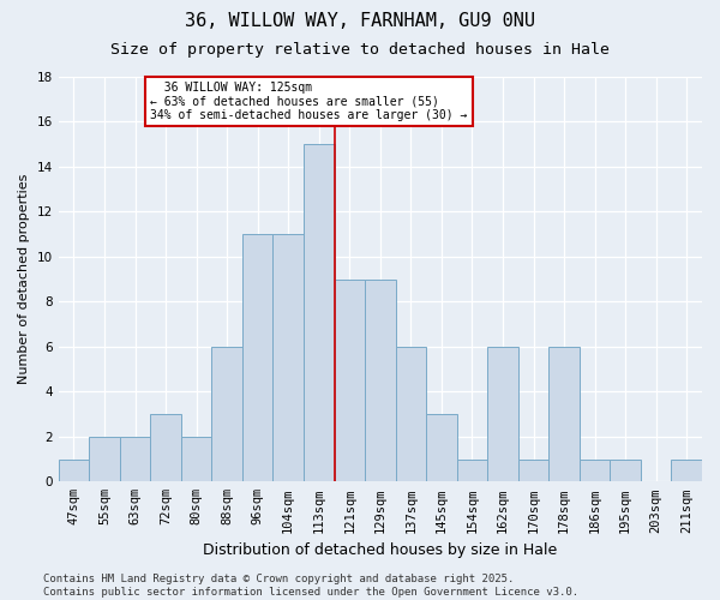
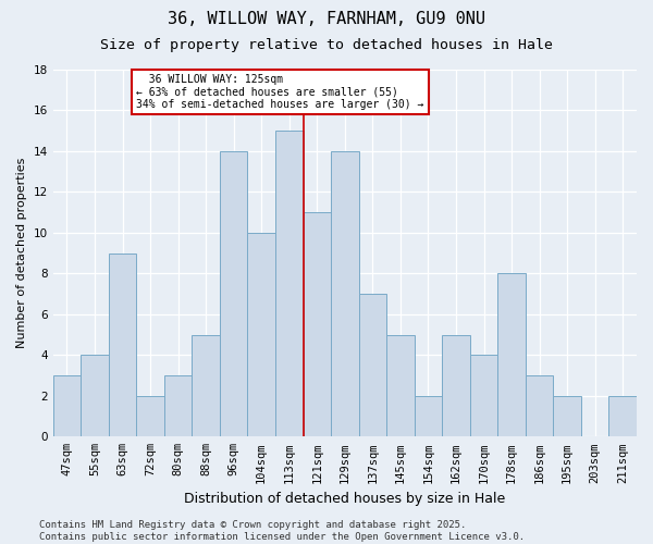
47sqm: 1 -> 3
55sqm: 2 -> 4
63sqm: 2 -> 9
72sqm: 3 -> 2
80sqm: 2 -> 3
88sqm: 6 -> 5
96sqm: 11 -> 14
104sqm: 11 -> 10
121sqm: 9 -> 11
129sqm: 9 -> 14
137sqm: 6 -> 7
145sqm: 3 -> 5
154sqm: 1 -> 2
162sqm: 6 -> 5
170sqm: 1 -> 4
178sqm: 6 -> 8
186sqm: 1 -> 3
195sqm: 1 -> 2
211sqm: 1 -> 2
